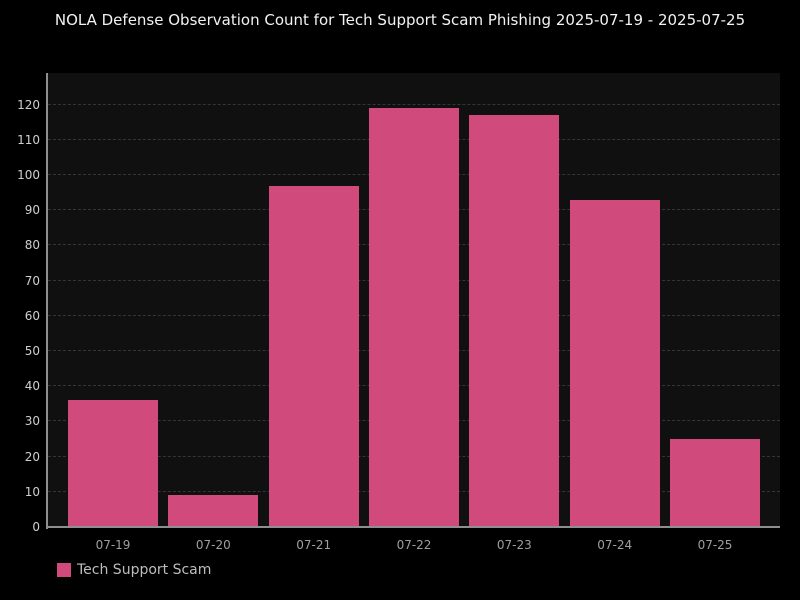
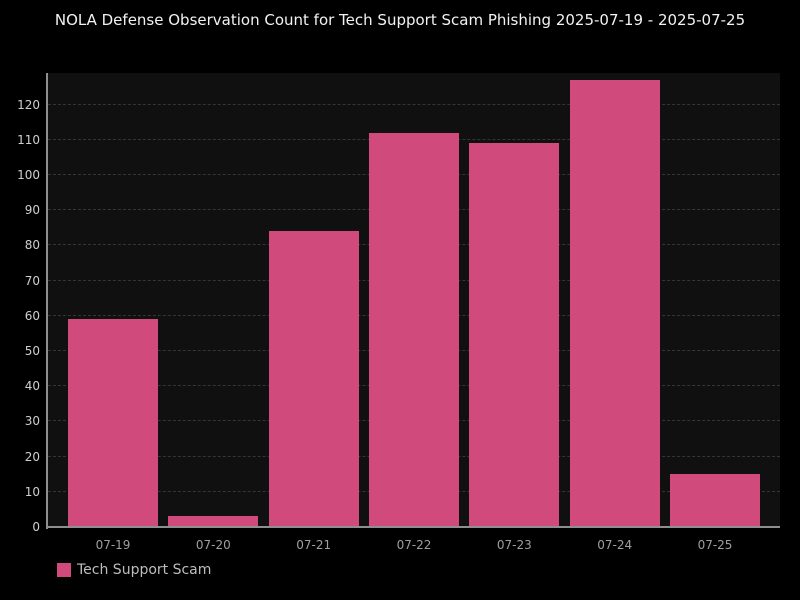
07-19: 36 -> 59
07-20: 9 -> 3
07-21: 97 -> 84
07-22: 119 -> 112
07-23: 117 -> 109
07-24: 93 -> 127
07-25: 25 -> 15
